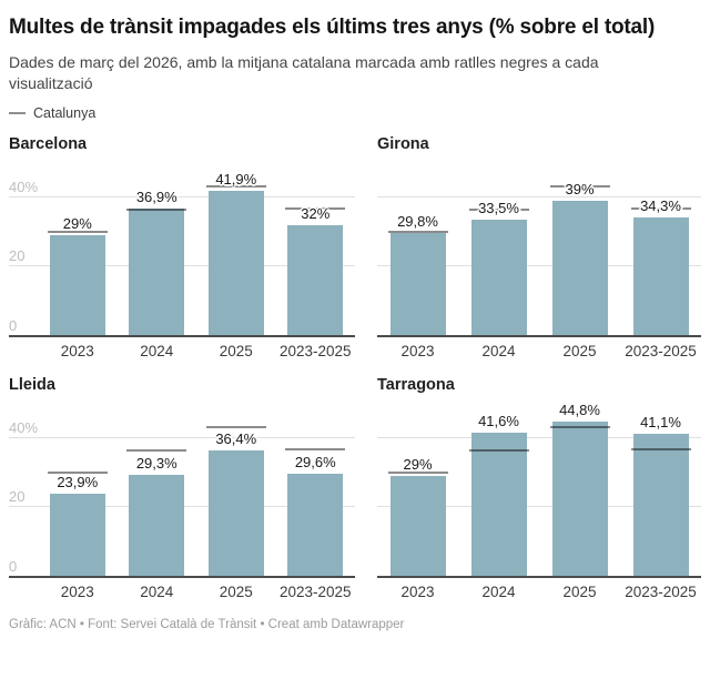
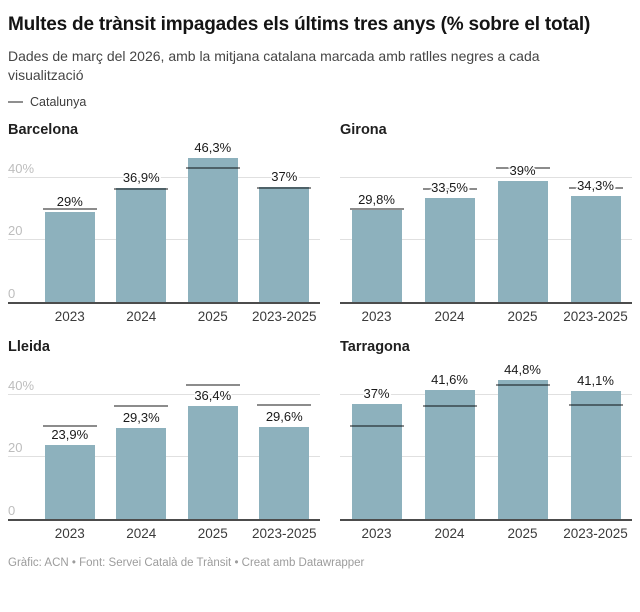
Tarragona/2023: 29% -> 37%
Barcelona/2025: 41,9% -> 46,3%
Barcelona/2023-2025: 32% -> 37%
